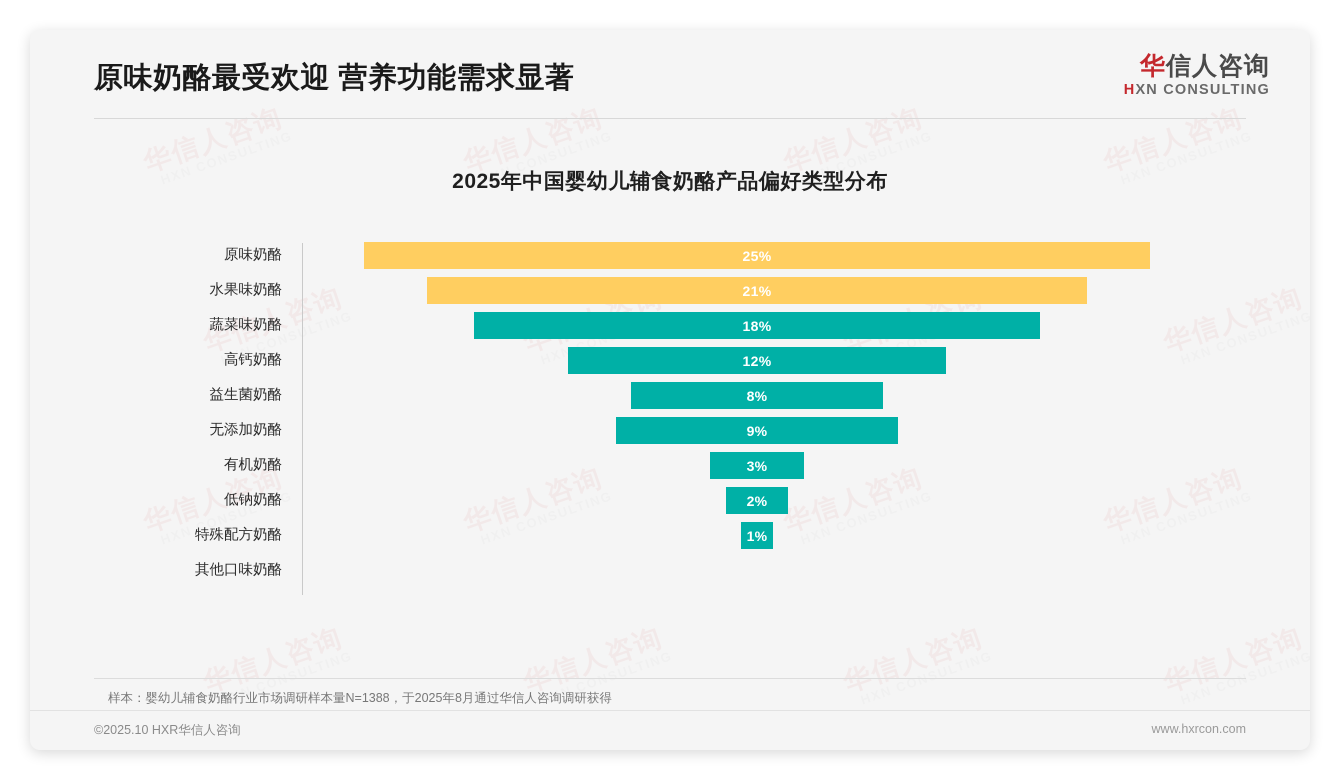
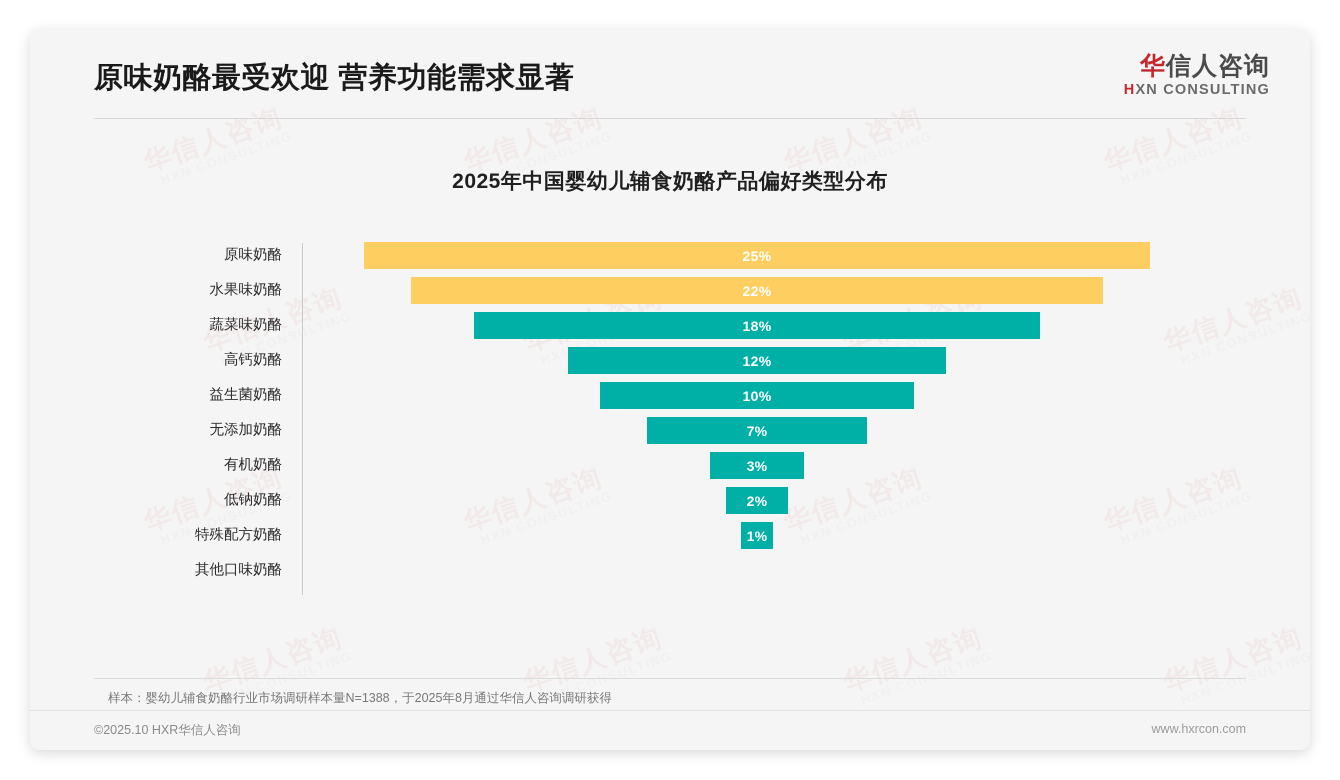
水果味奶酪: 21% -> 22%
益生菌奶酪: 8% -> 10%
无添加奶酪: 9% -> 7%
